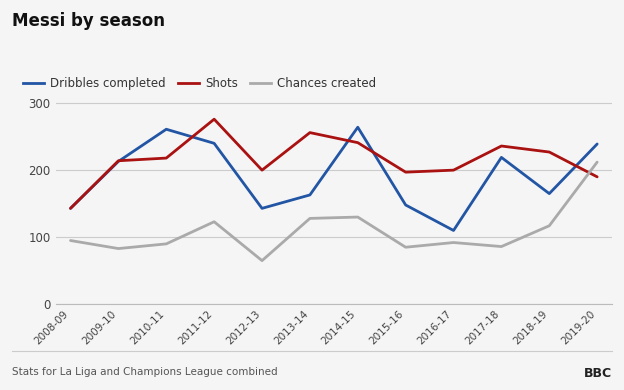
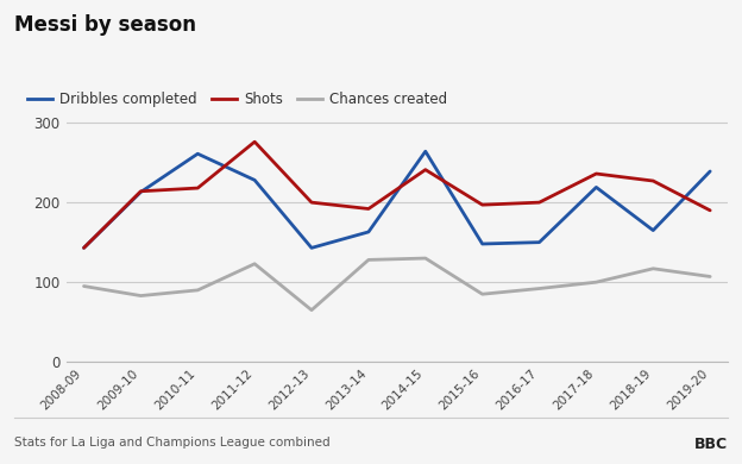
Dribbles completed/2011-12: 240 -> 228
Shots/2013-14: 256 -> 192
Dribbles completed/2016-17: 110 -> 150
Chances created/2017-18: 86 -> 100
Chances created/2019-20: 212 -> 107
